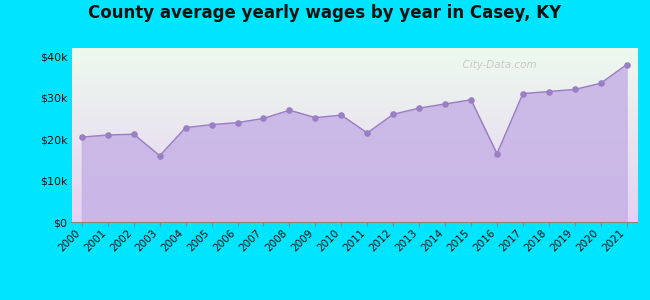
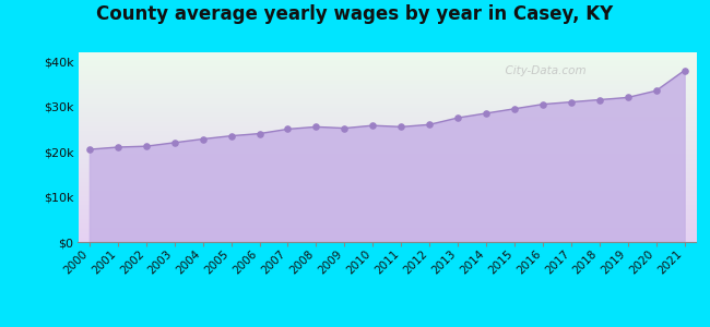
2003: $16.0k -> $22.0k
2008: $27.0k -> $25.5k
2011: $21.5k -> $25.5k
2016: $16.5k -> $30.5k
